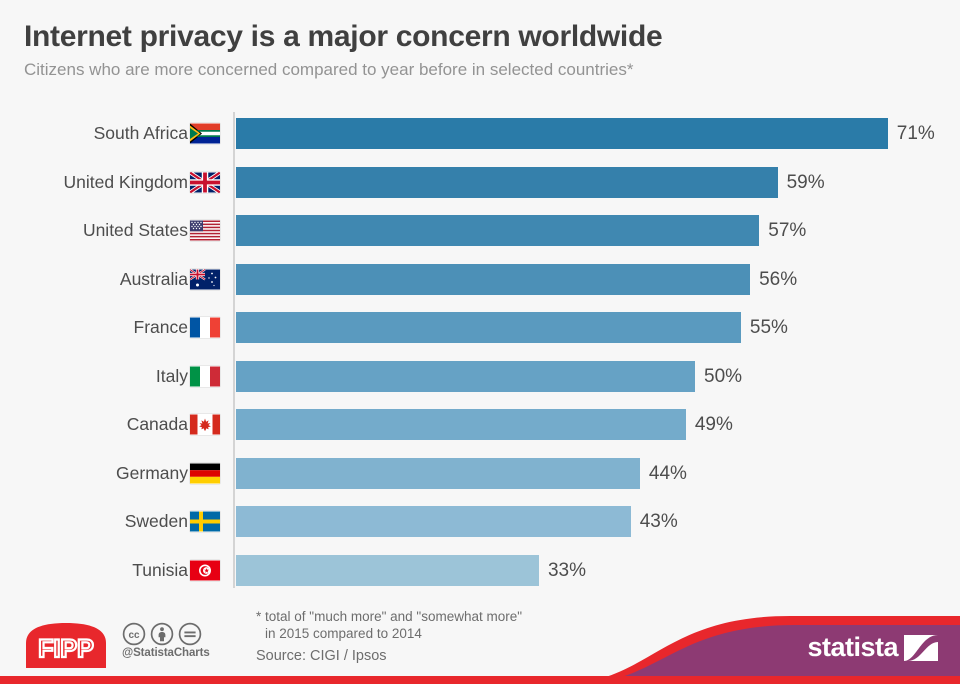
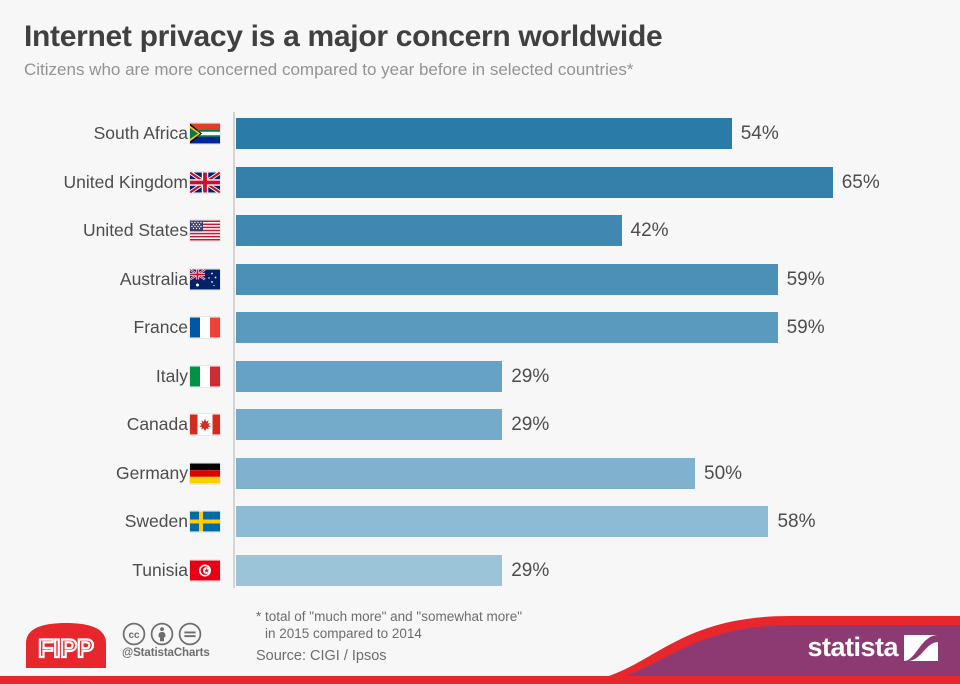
South Africa: 71% -> 54%
United Kingdom: 59% -> 65%
United States: 57% -> 42%
Australia: 56% -> 59%
France: 55% -> 59%
Italy: 50% -> 29%
Canada: 49% -> 29%
Germany: 44% -> 50%
Sweden: 43% -> 58%
Tunisia: 33% -> 29%
